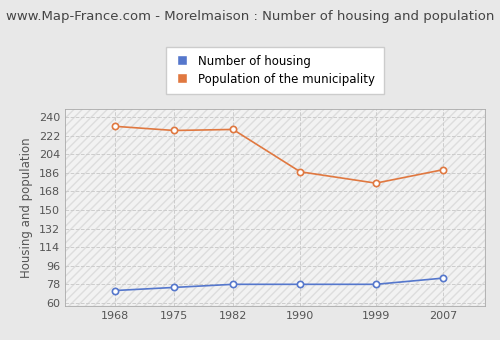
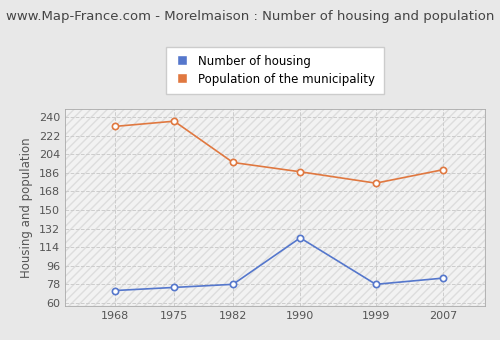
Population of the municipality/1975: 227 -> 236
Population of the municipality/1982: 228 -> 196
Number of housing/1990: 78 -> 123
